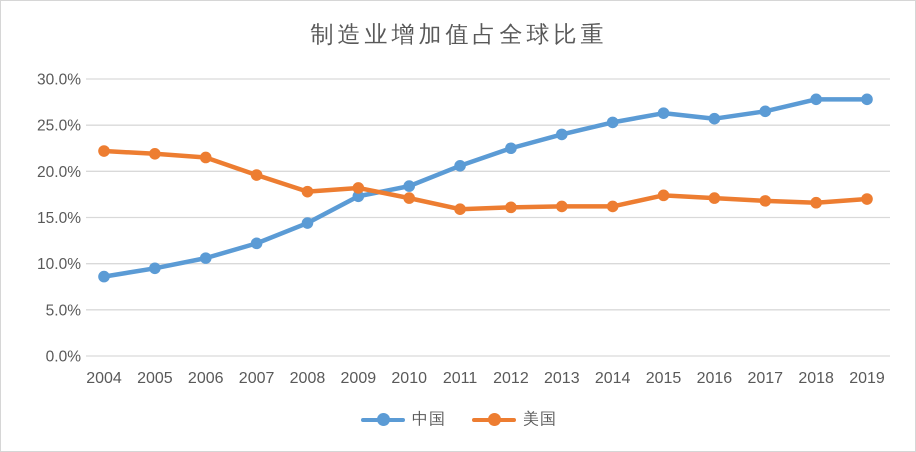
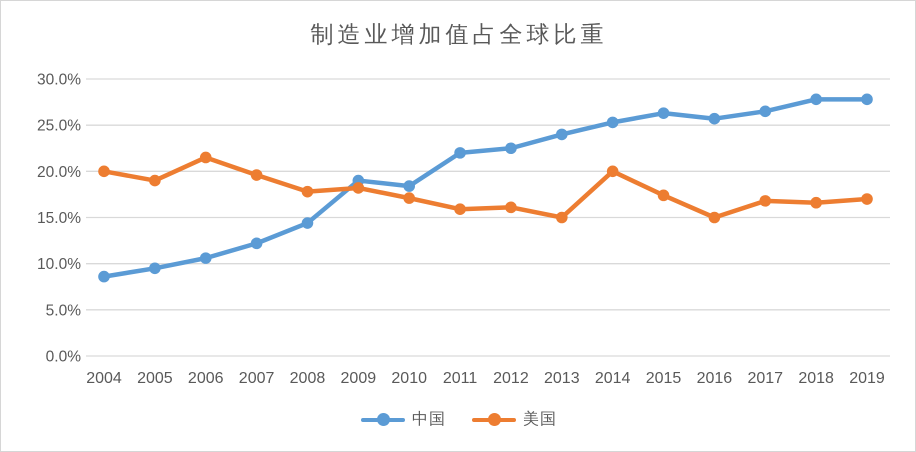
美国/2004: 22% -> 20%
美国/2005: 22% -> 19%
中国/2009: 17% -> 19%
中国/2011: 21% -> 22%
美国/2013: 16% -> 15%
美国/2014: 16% -> 20%
美国/2016: 17% -> 15%
